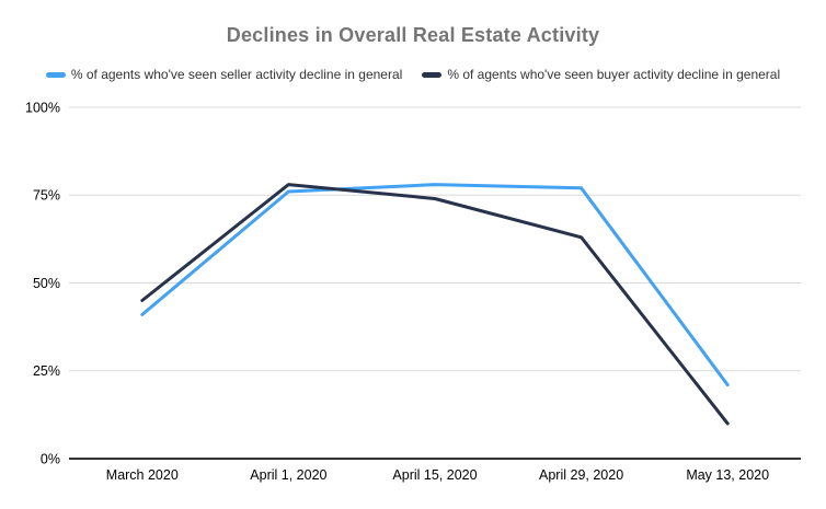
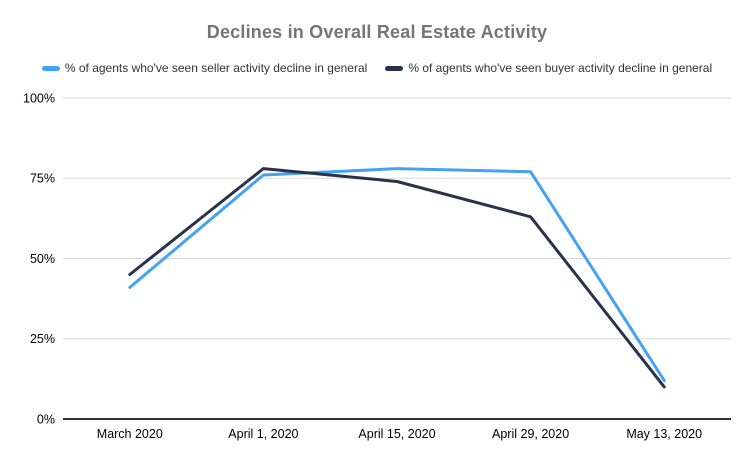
% of agents who've seen seller activity decline in general/May 13, 2020: 21% -> 12%
